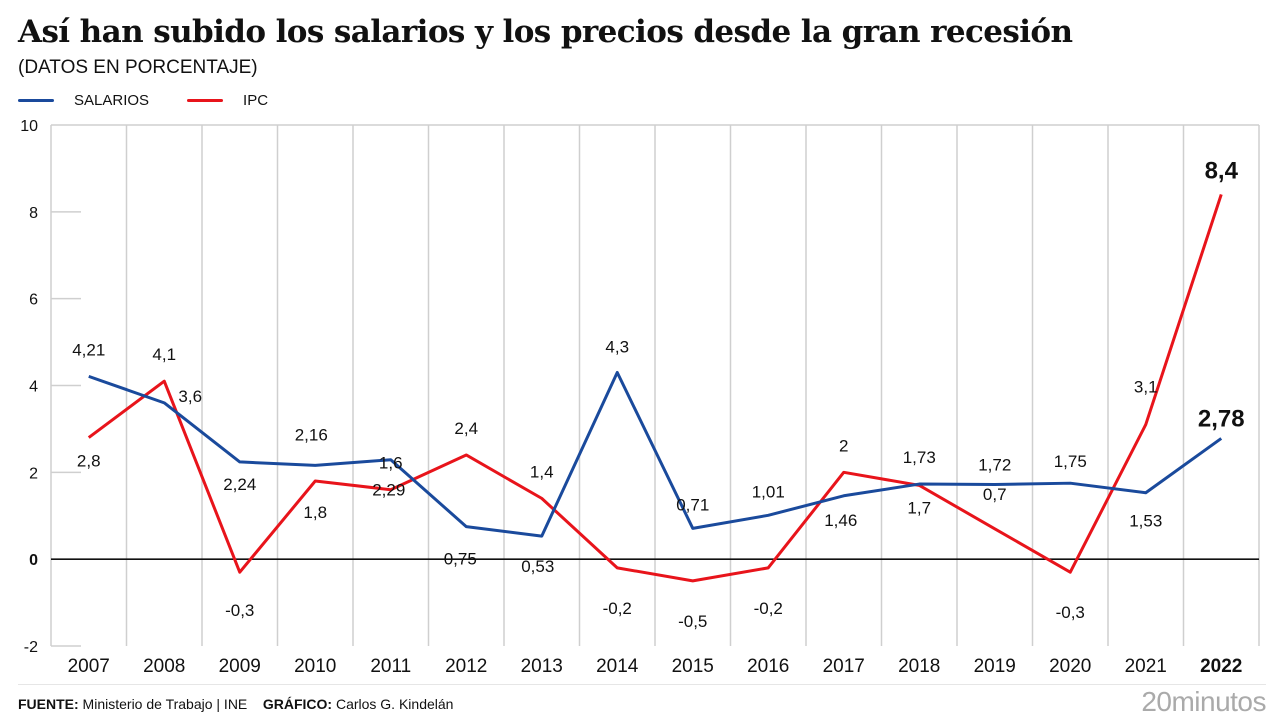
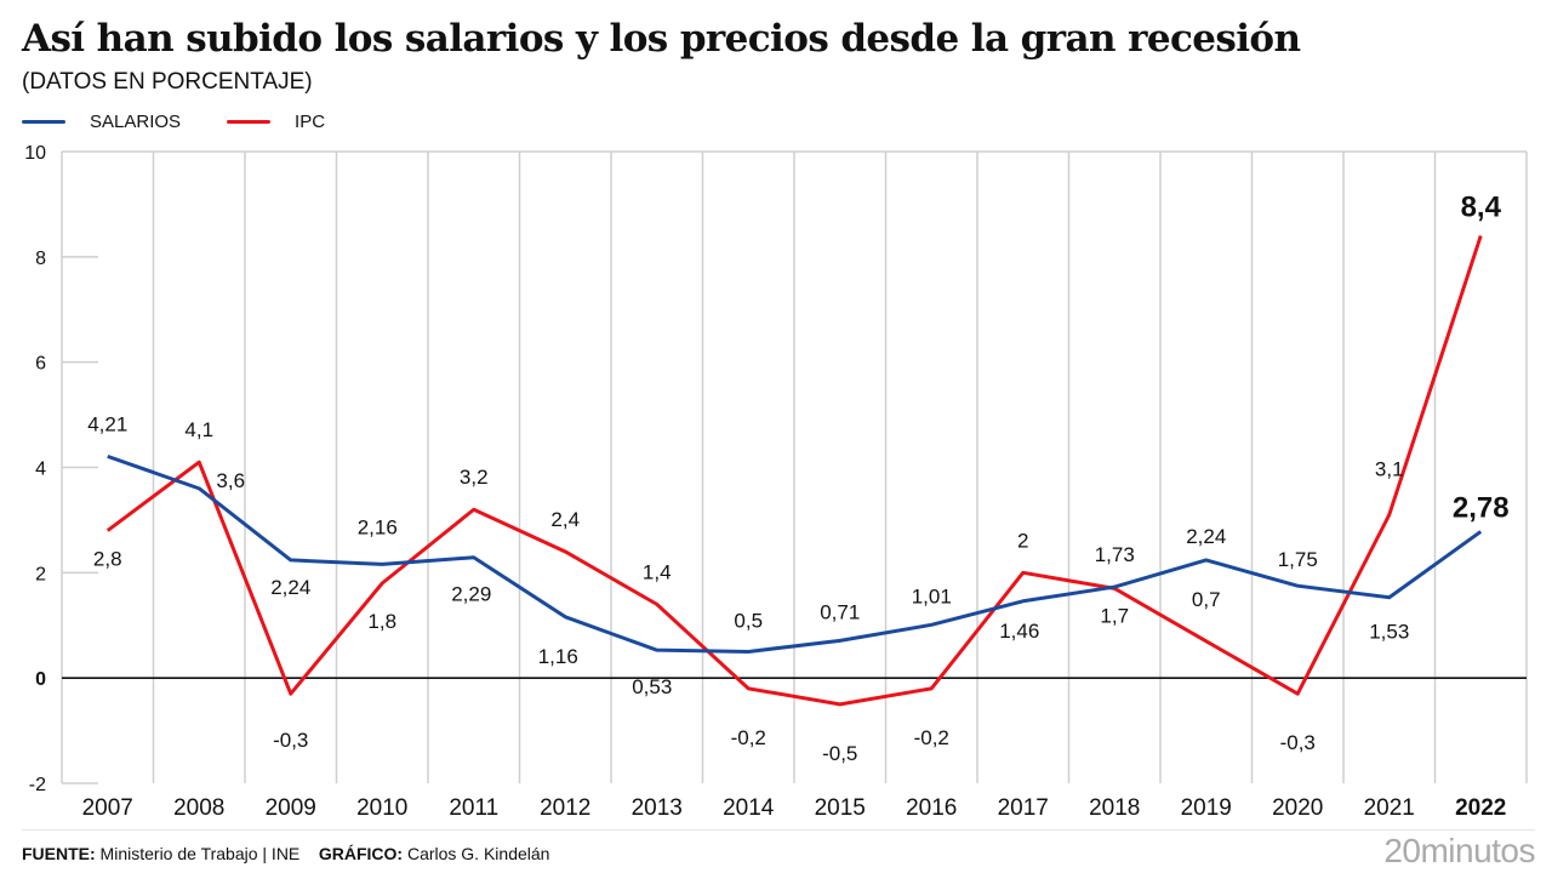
IPC/2011: 1,6 -> 3,2
SALARIOS/2012: 0,75 -> 1,16
SALARIOS/2014: 4,3 -> 0,5
SALARIOS/2019: 1,72 -> 2,24
